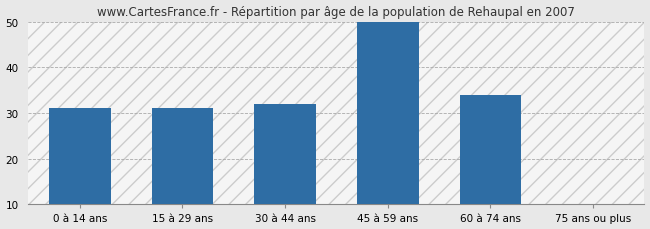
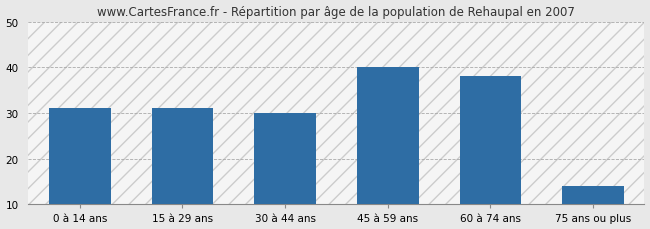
30 à 44 ans: 32 -> 30
45 à 59 ans: 50 -> 40
60 à 74 ans: 34 -> 38
75 ans ou plus: 10 -> 14
